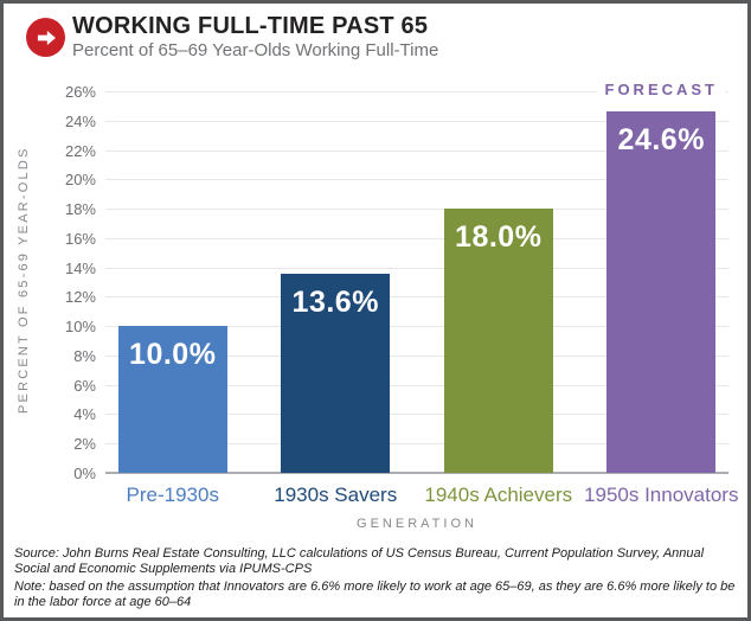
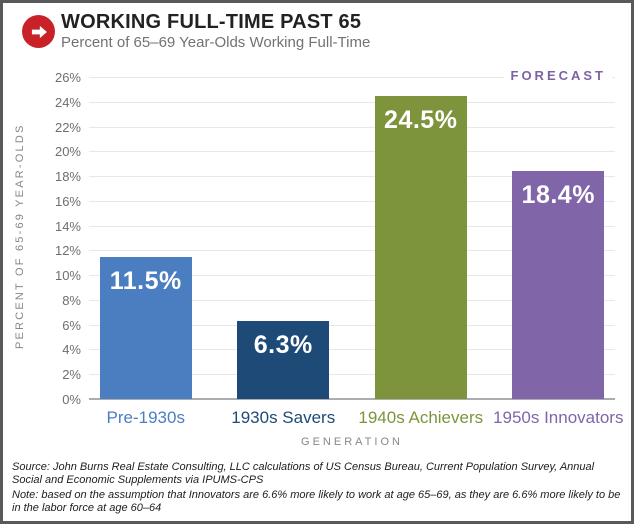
Pre-1930s: 10.0% -> 11.5%
1930s Savers: 13.6% -> 6.3%
1940s Achievers: 18.0% -> 24.5%
1950s Innovators: 24.6% -> 18.4%
